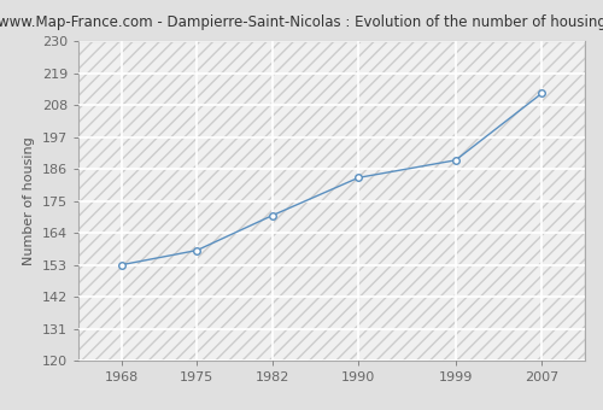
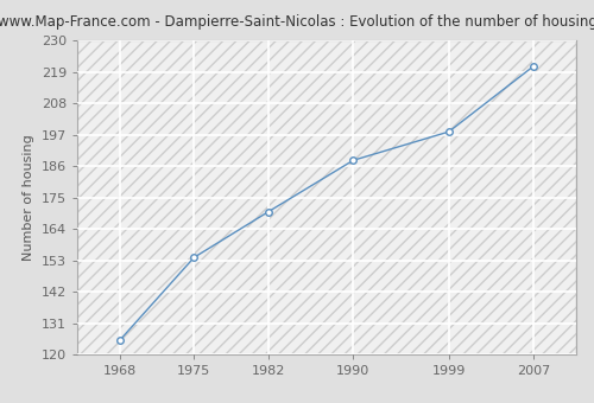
1968: 153 -> 125
1975: 158 -> 154
1990: 183 -> 188
1999: 189 -> 198
2007: 212 -> 221
